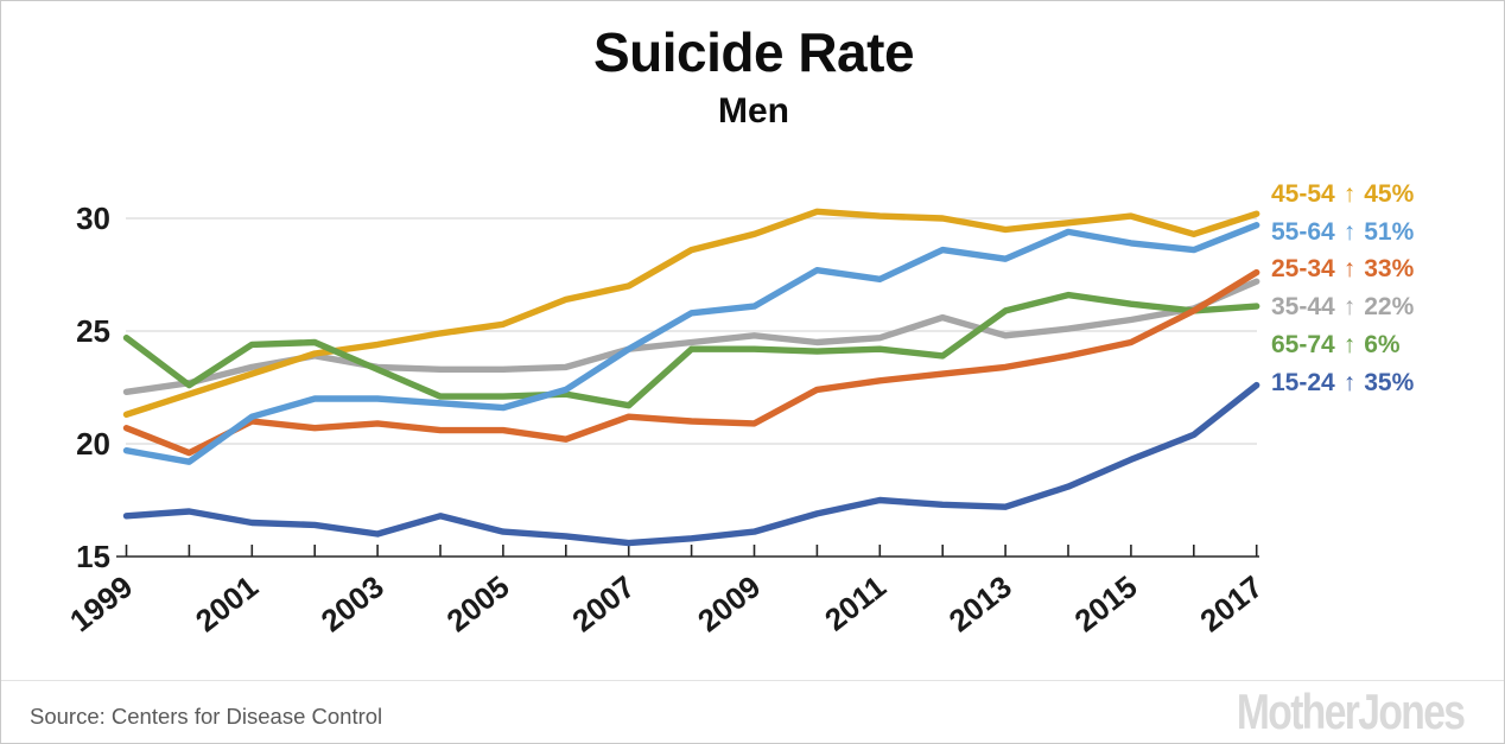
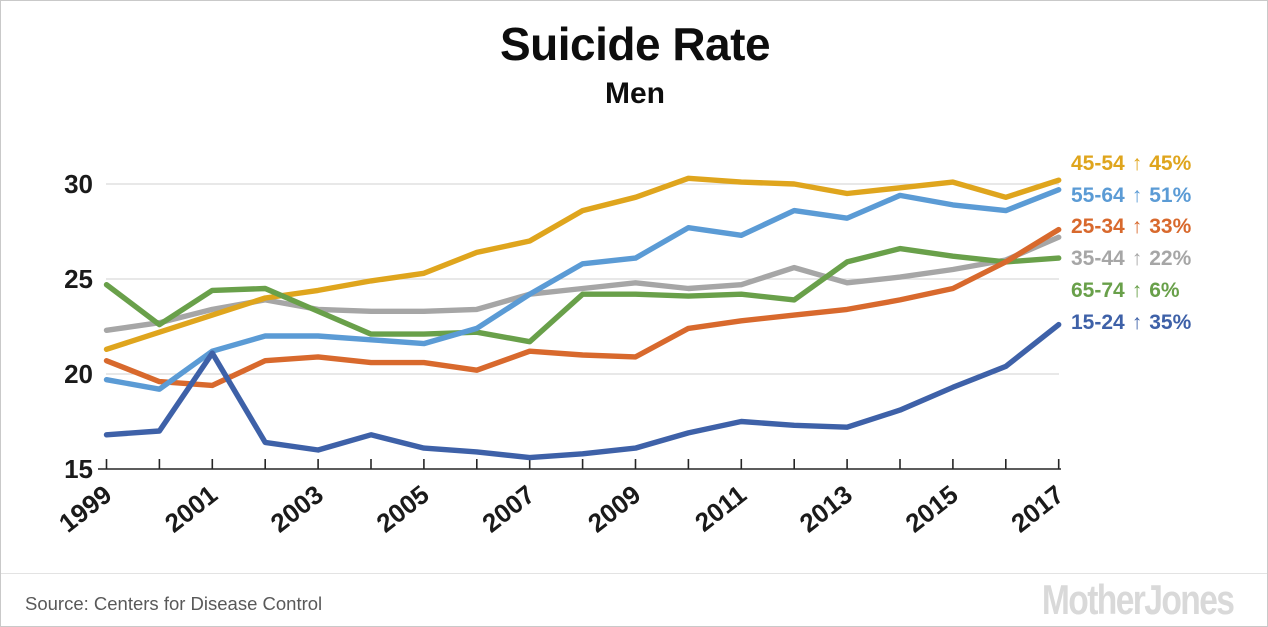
25-34/2001: 21.0 -> 19.4
15-24/2001: 16.5 -> 21.1
